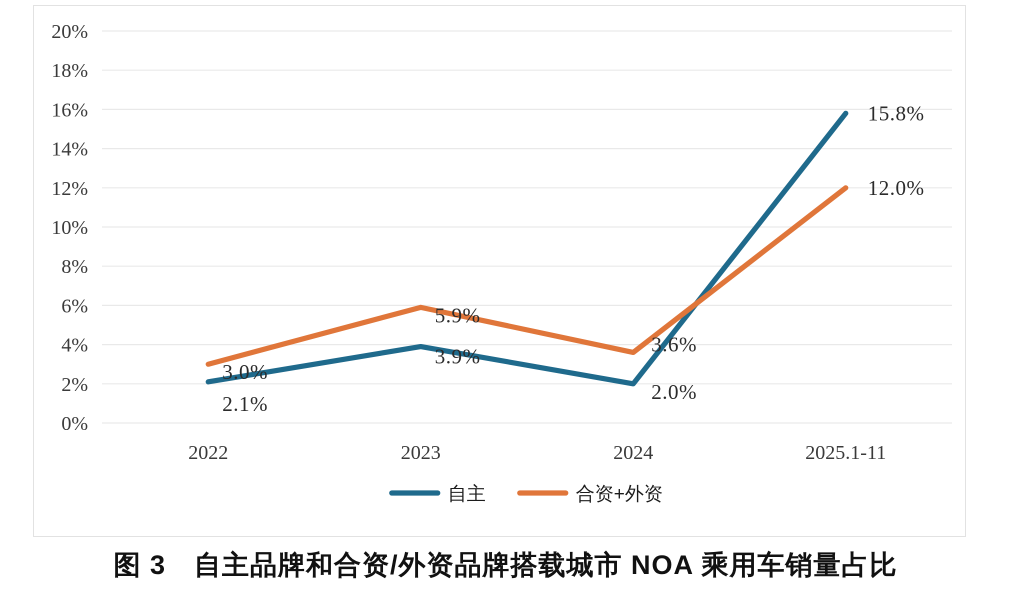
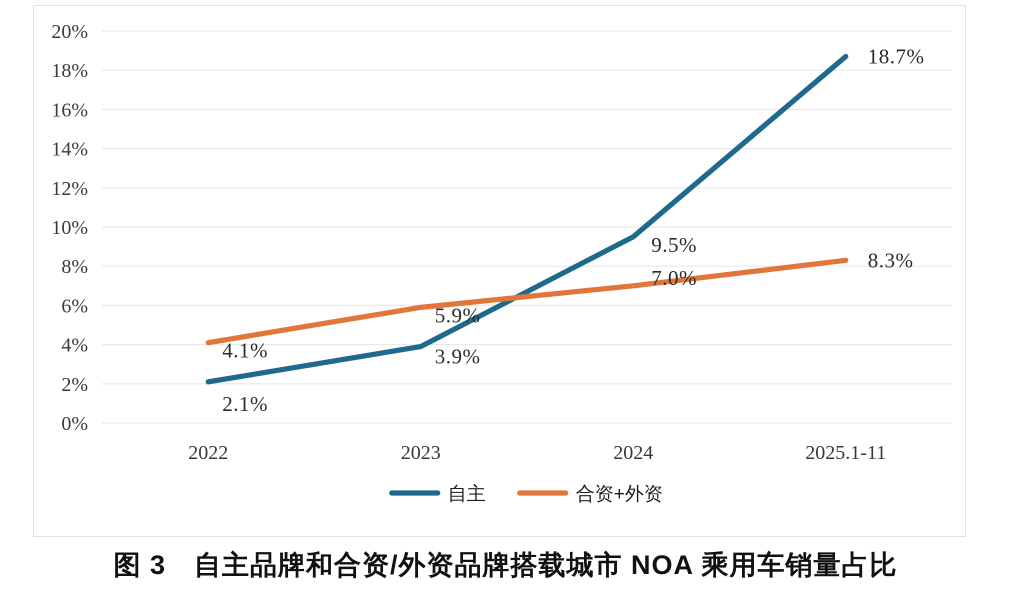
合资+外资/2022: 3.0% -> 4.1%
自主/2024: 2.0% -> 9.5%
合资+外资/2024: 3.6% -> 7.0%
自主/2025.1-11: 15.8% -> 18.7%
合资+外资/2025.1-11: 12.0% -> 8.3%
